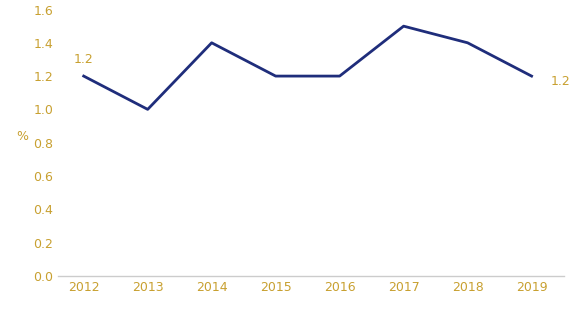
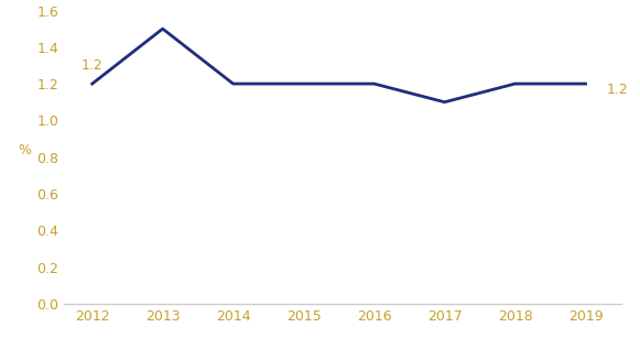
2013: 1.0 -> 1.5
2014: 1.4 -> 1.2
2017: 1.5 -> 1.1
2018: 1.4 -> 1.2
